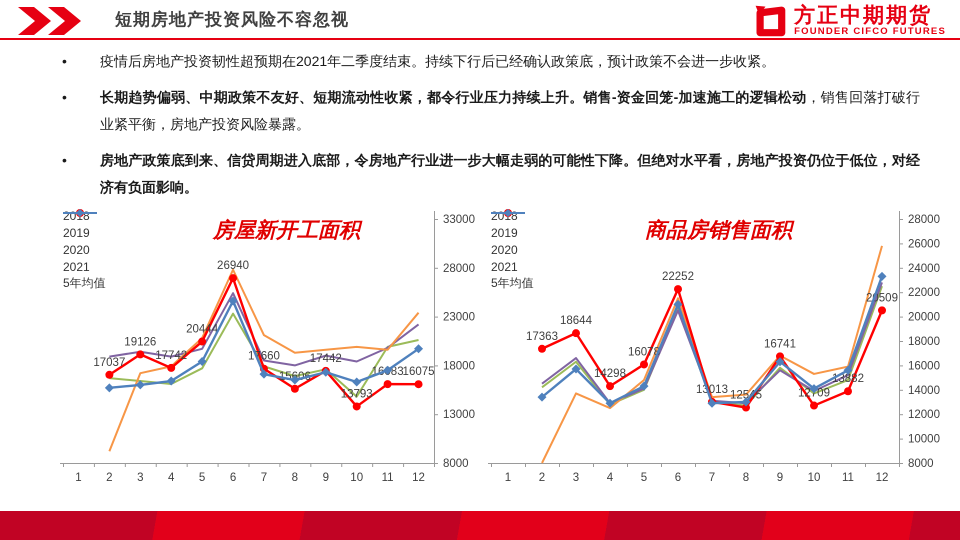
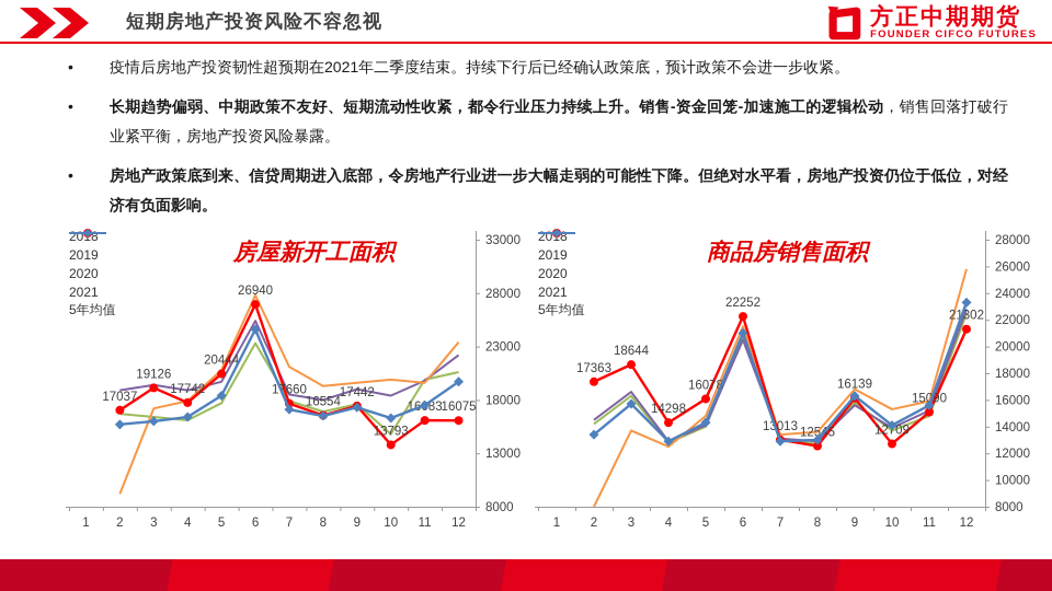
房屋新开工面积/2021/8: 15606 -> 16554
商品房销售面积/2021/9: 16741 -> 16139
商品房销售面积/2021/11: 13882 -> 15090
商品房销售面积/2021/12: 20509 -> 21302
